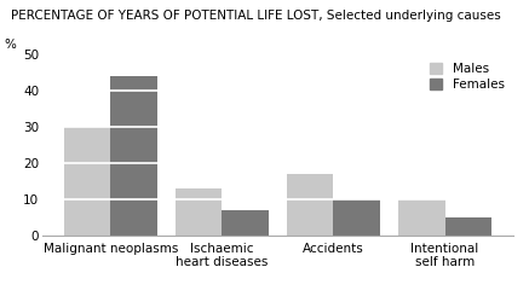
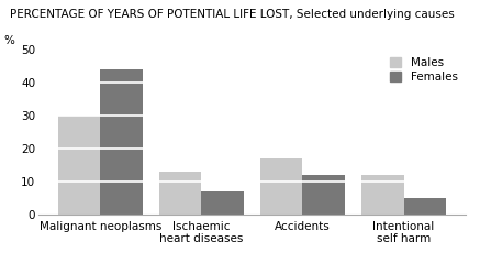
Females/Accidents: 10 -> 12
Males/Intentional self harm: 10 -> 12
